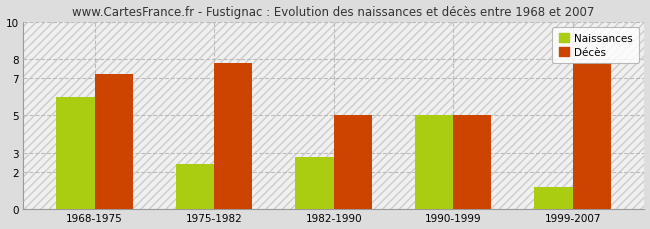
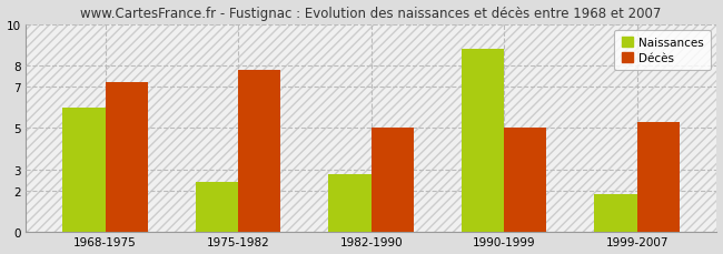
Naissances/1990-1999: 5.0 -> 8.8
Naissances/1999-2007: 1.2 -> 1.8
Décès/1999-2007: 7.8 -> 5.3
